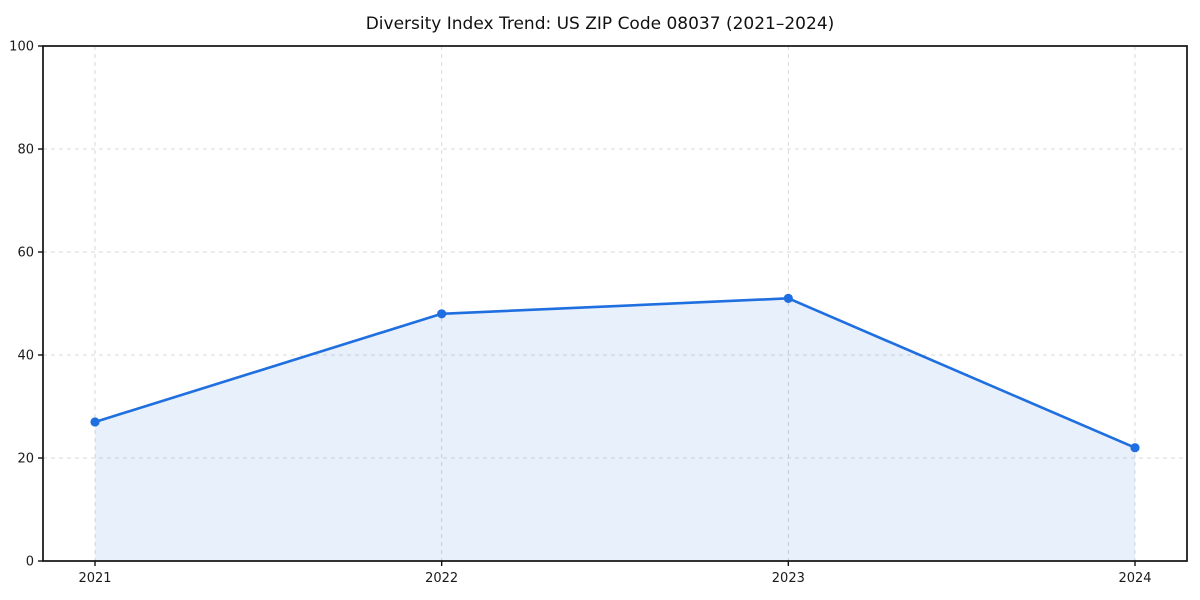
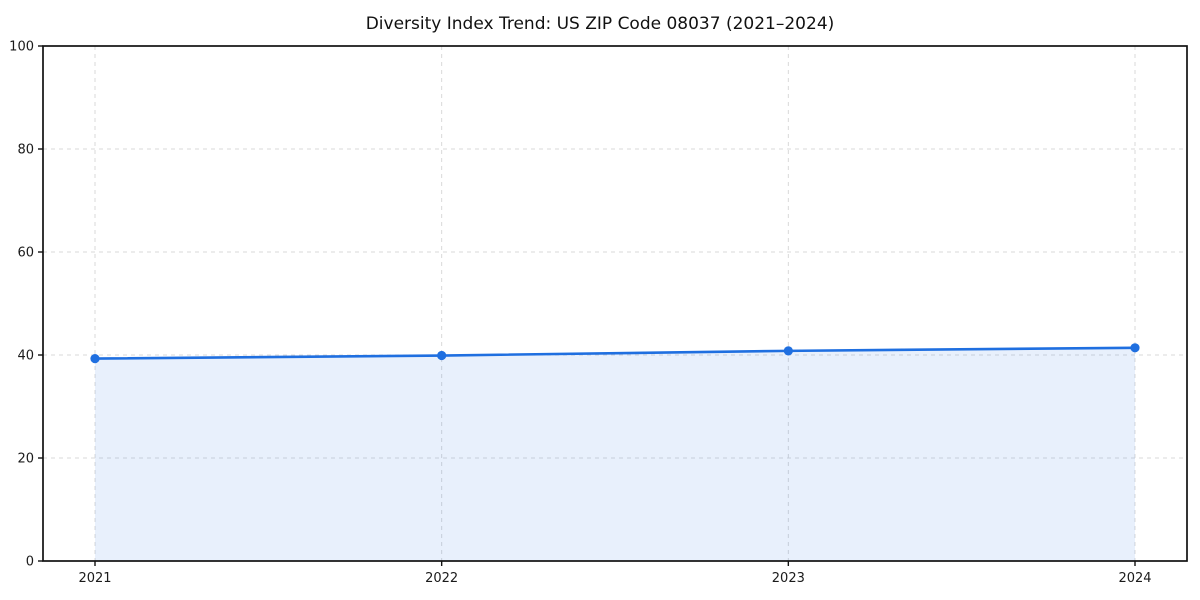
2021: 27 -> 39
2022: 48 -> 40
2023: 51 -> 41
2024: 22 -> 41
